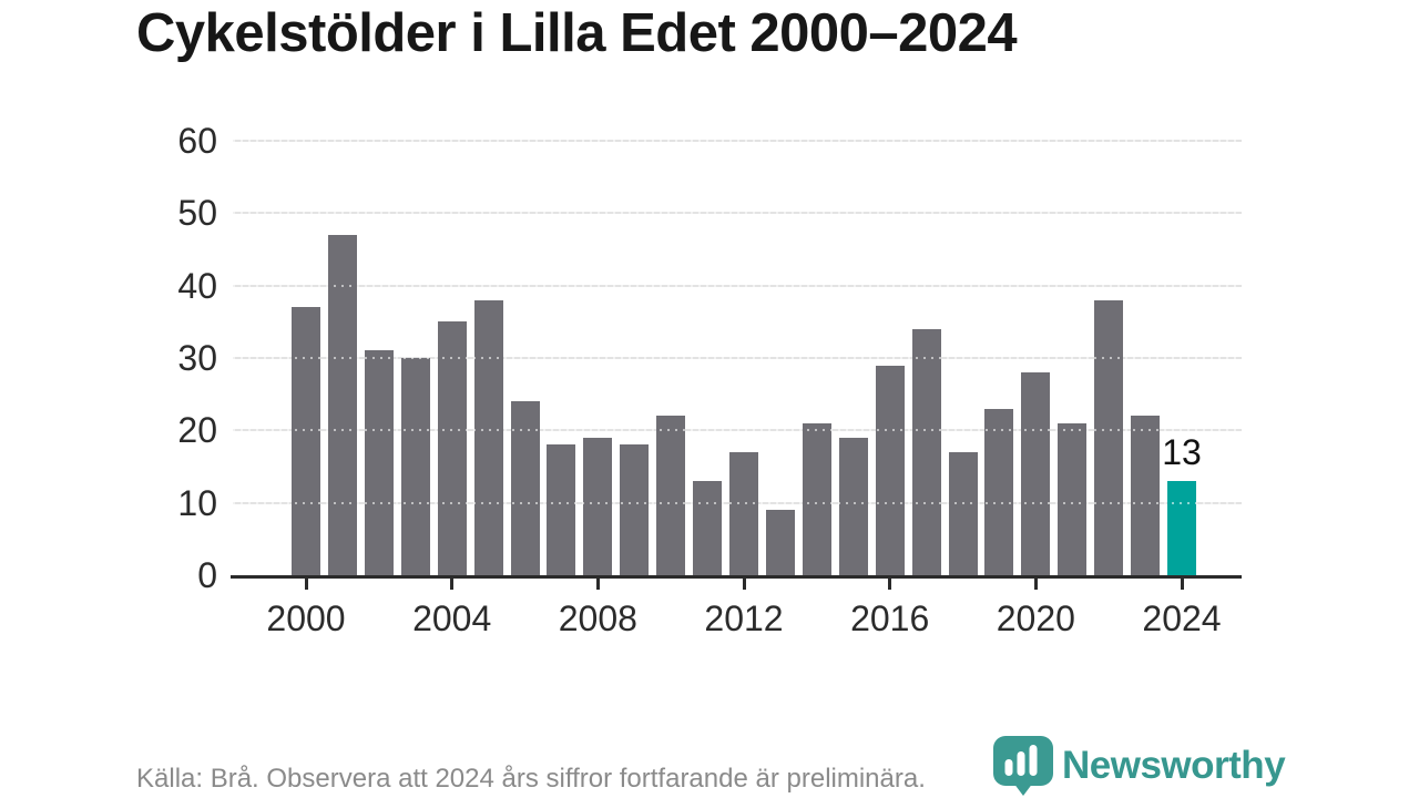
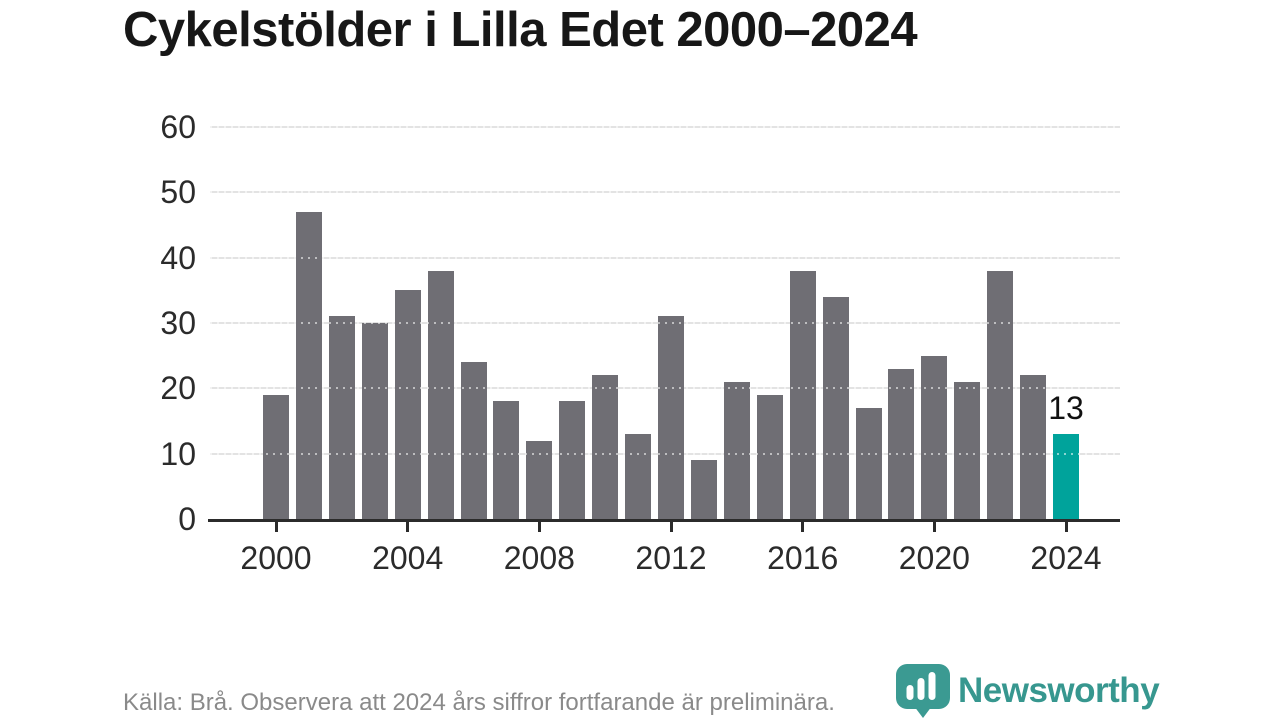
2000: 37 -> 19
2008: 19 -> 12
2012: 17 -> 31
2016: 29 -> 38
2020: 28 -> 25
